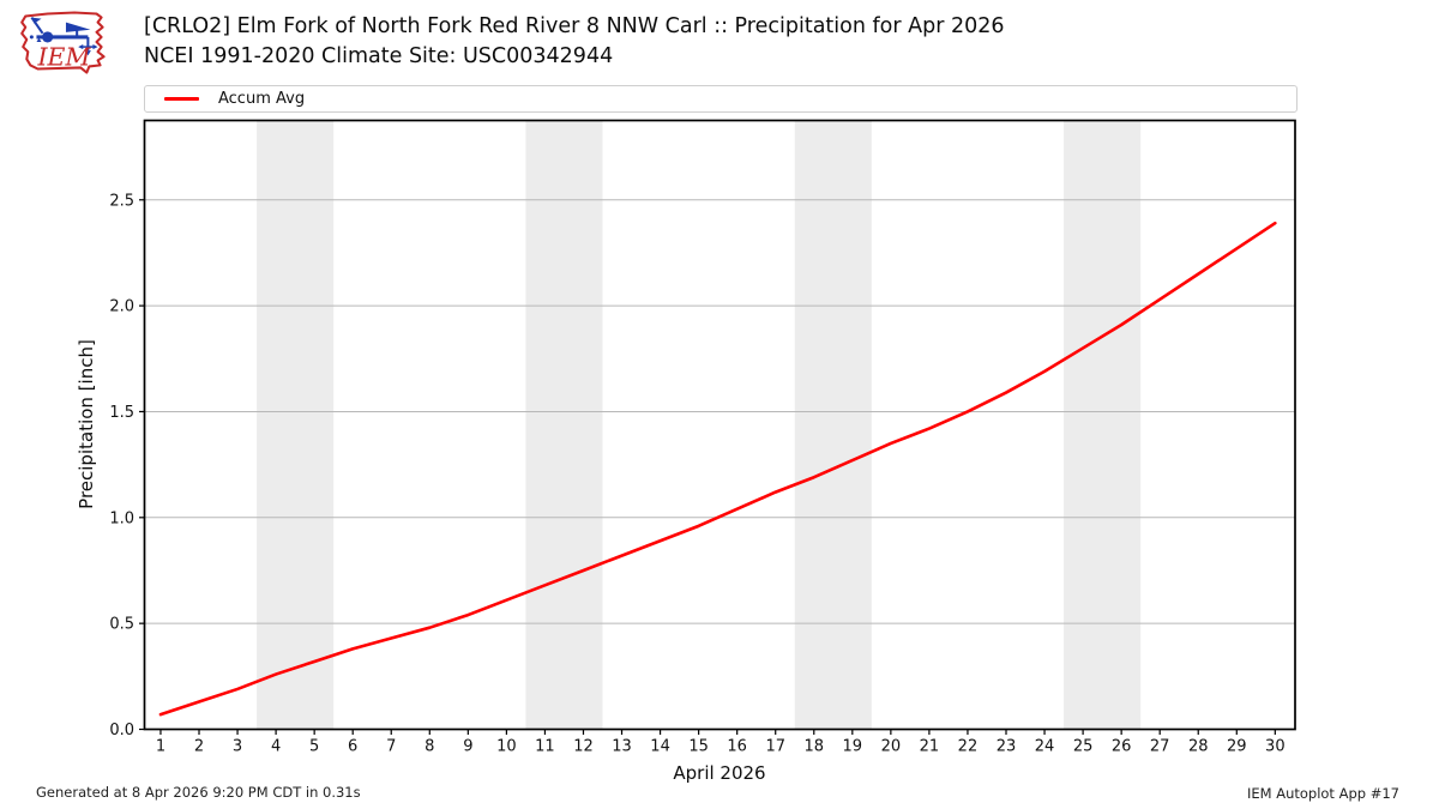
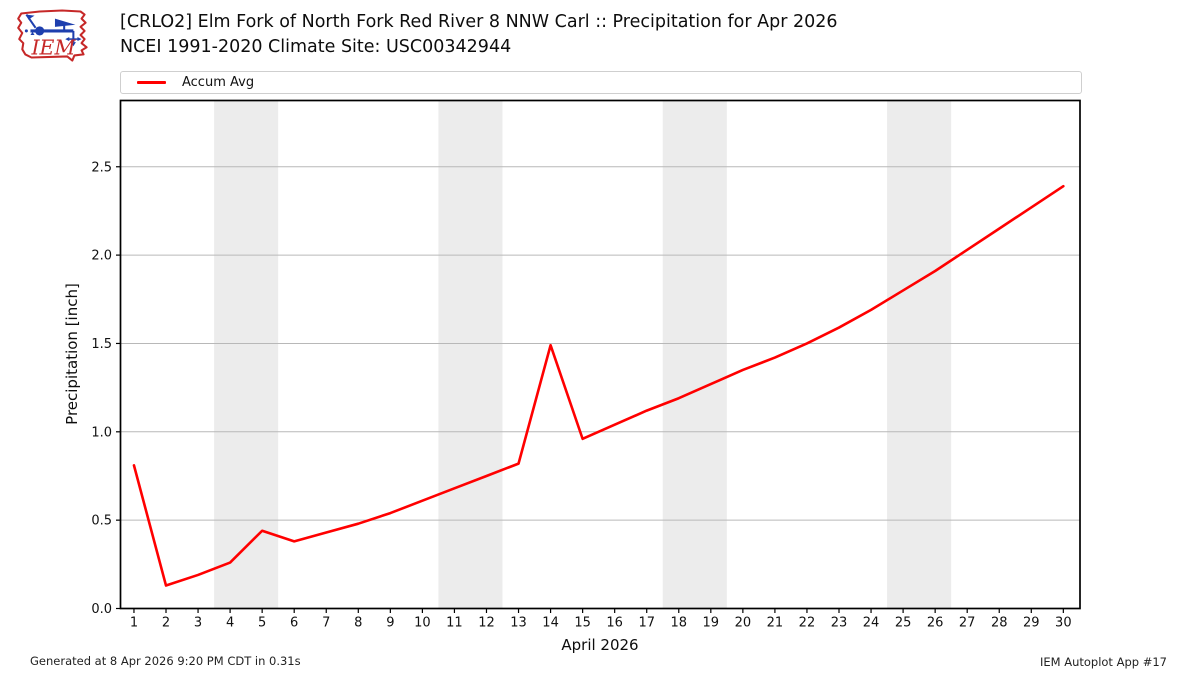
1: 0.07 -> 0.81
5: 0.32 -> 0.44
14: 0.89 -> 1.49
